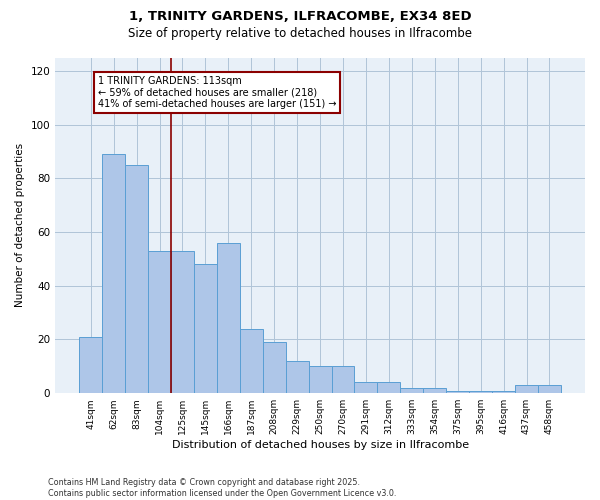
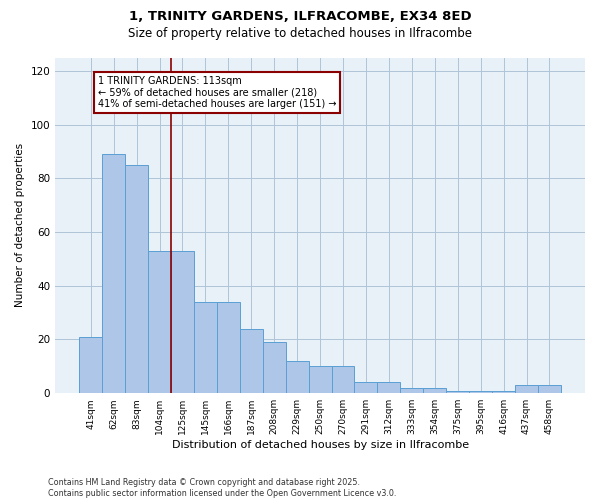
145sqm: 48 -> 34
166sqm: 56 -> 34
